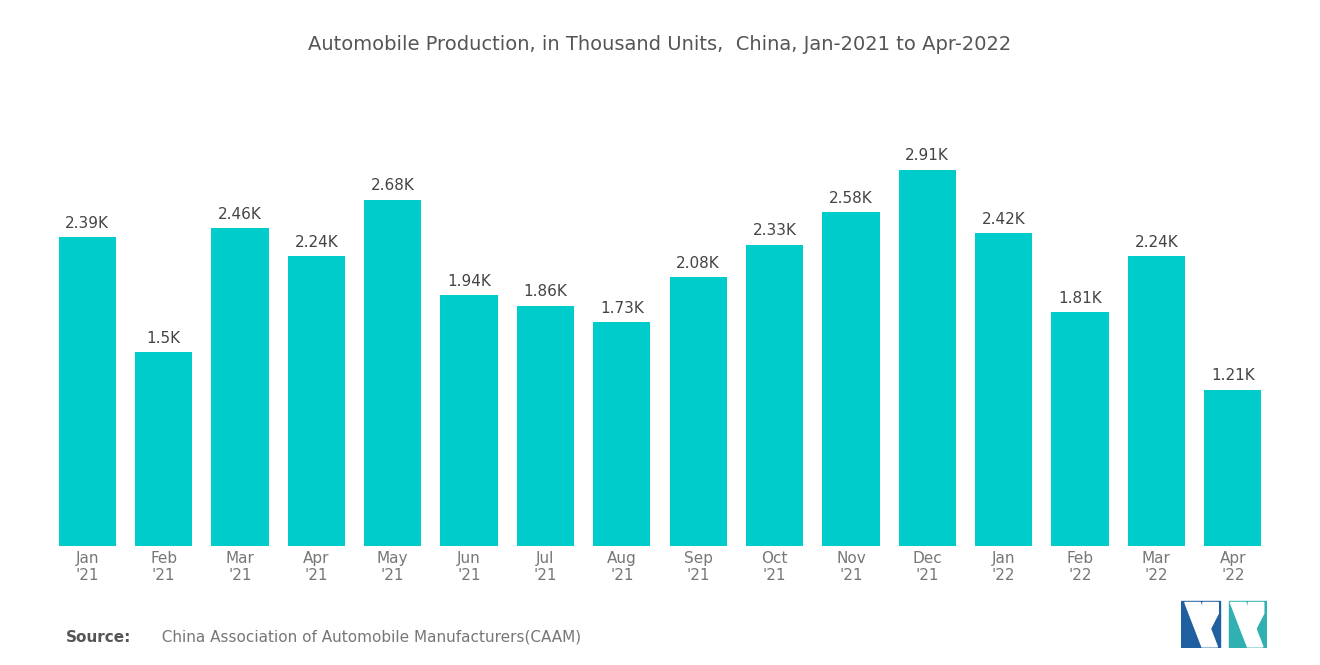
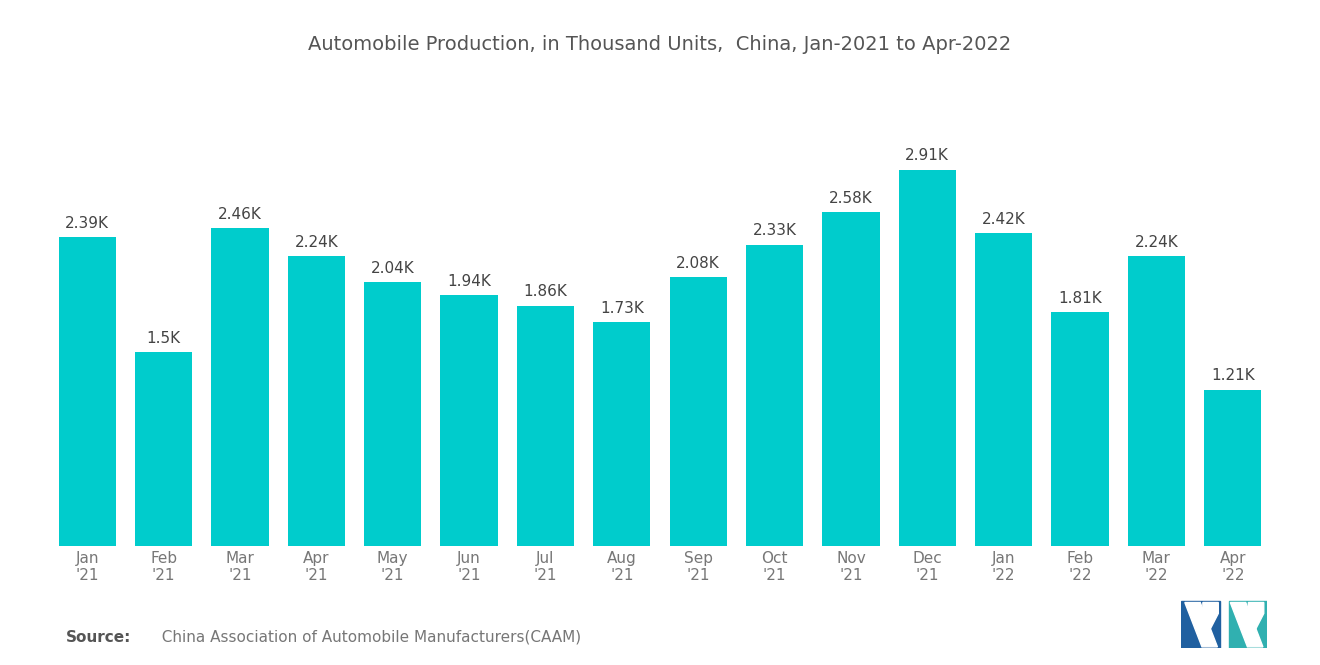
May '21: 2.68K -> 2.04K
